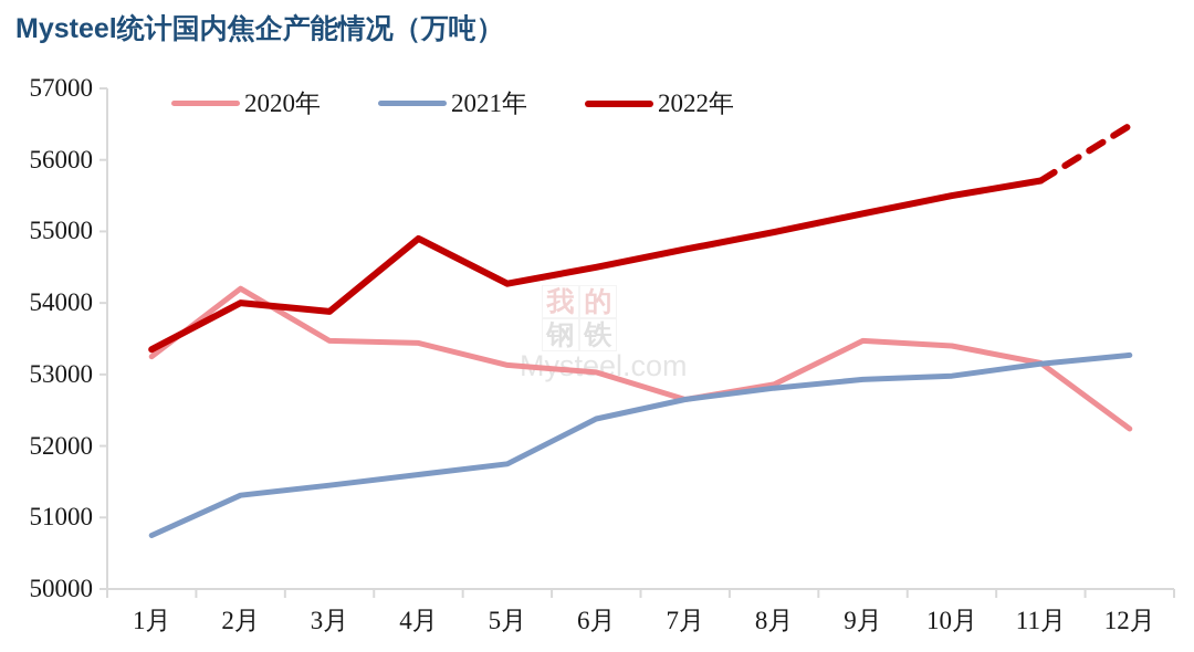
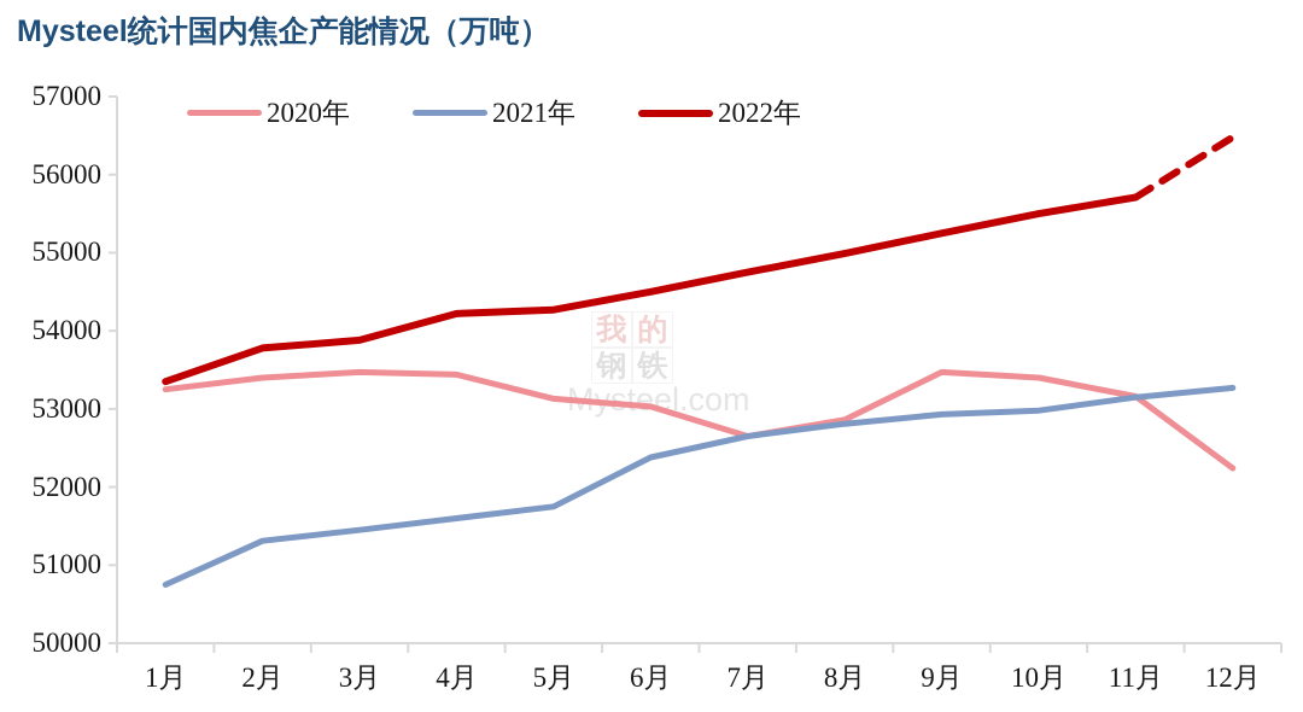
2020年/2月: 54200 -> 53400
2022年/2月: 54000 -> 53800
2022年/4月: 54900 -> 54200
